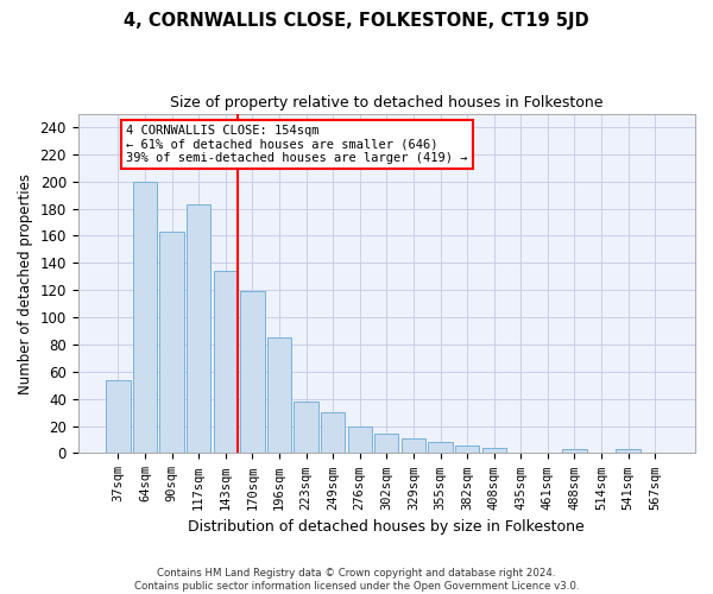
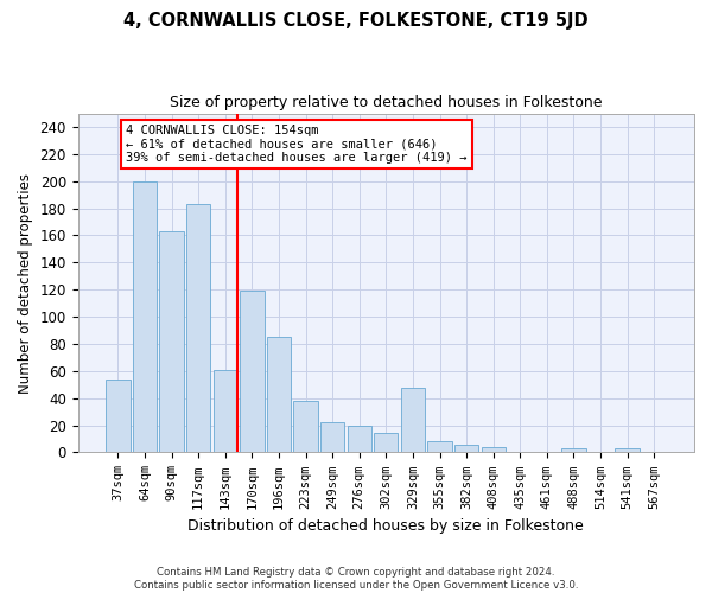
143sqm: 134 -> 61
249sqm: 30 -> 22
329sqm: 11 -> 48
